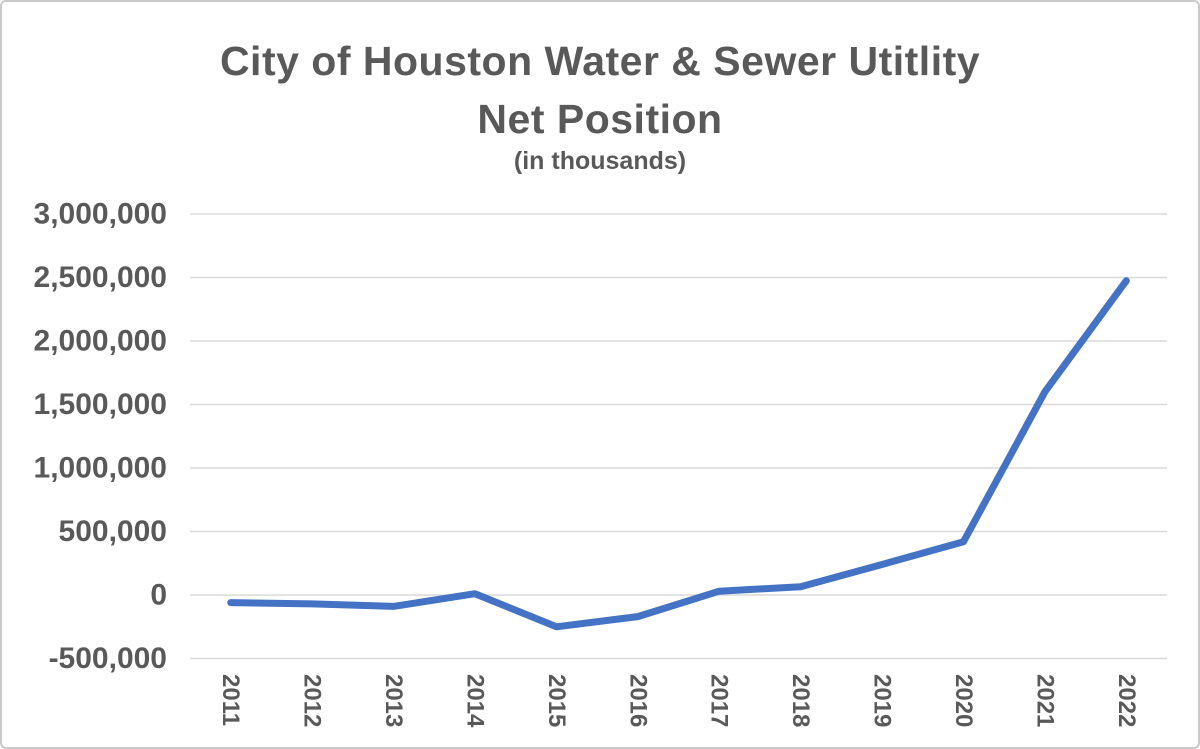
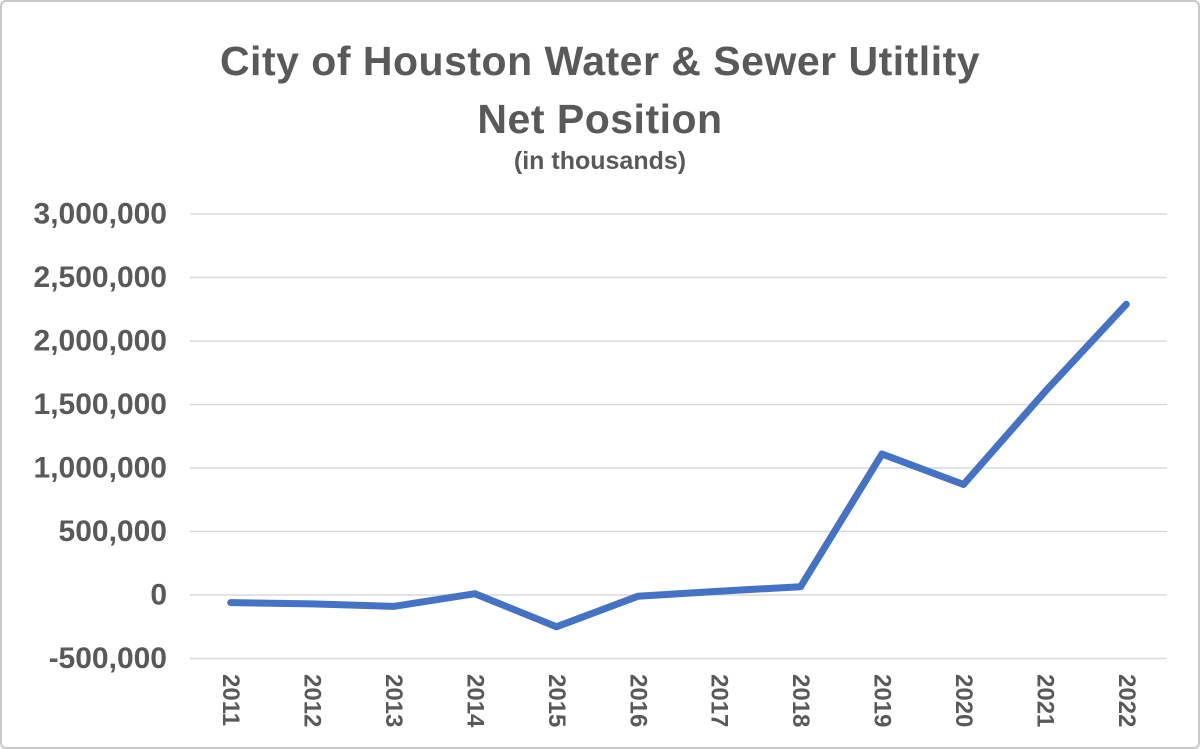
2016: -170000 -> -10000
2019: 240000 -> 1110000
2020: 420000 -> 870000
2022: 2480000 -> 2290000
